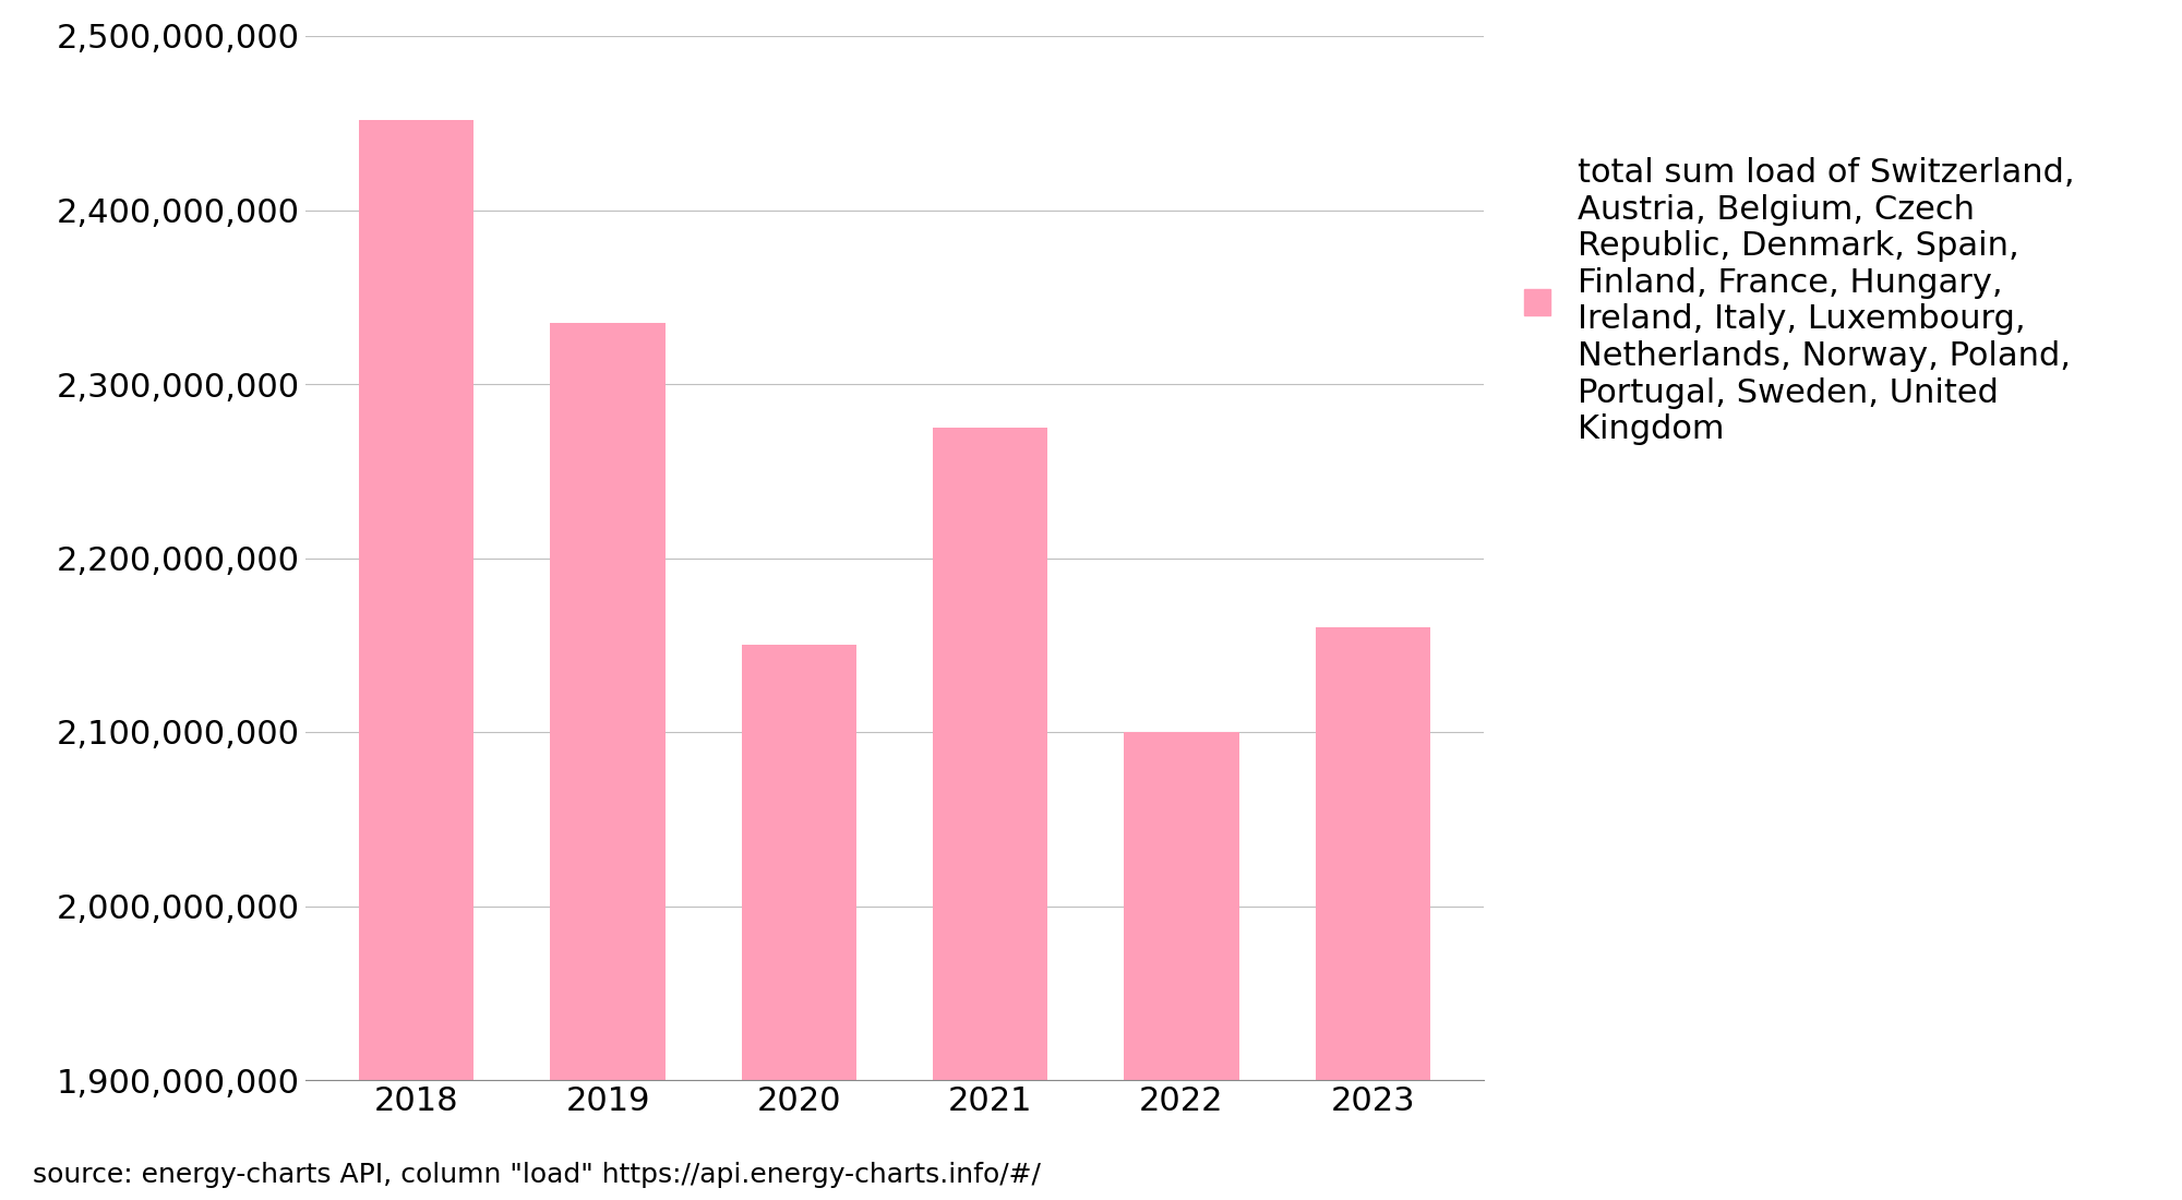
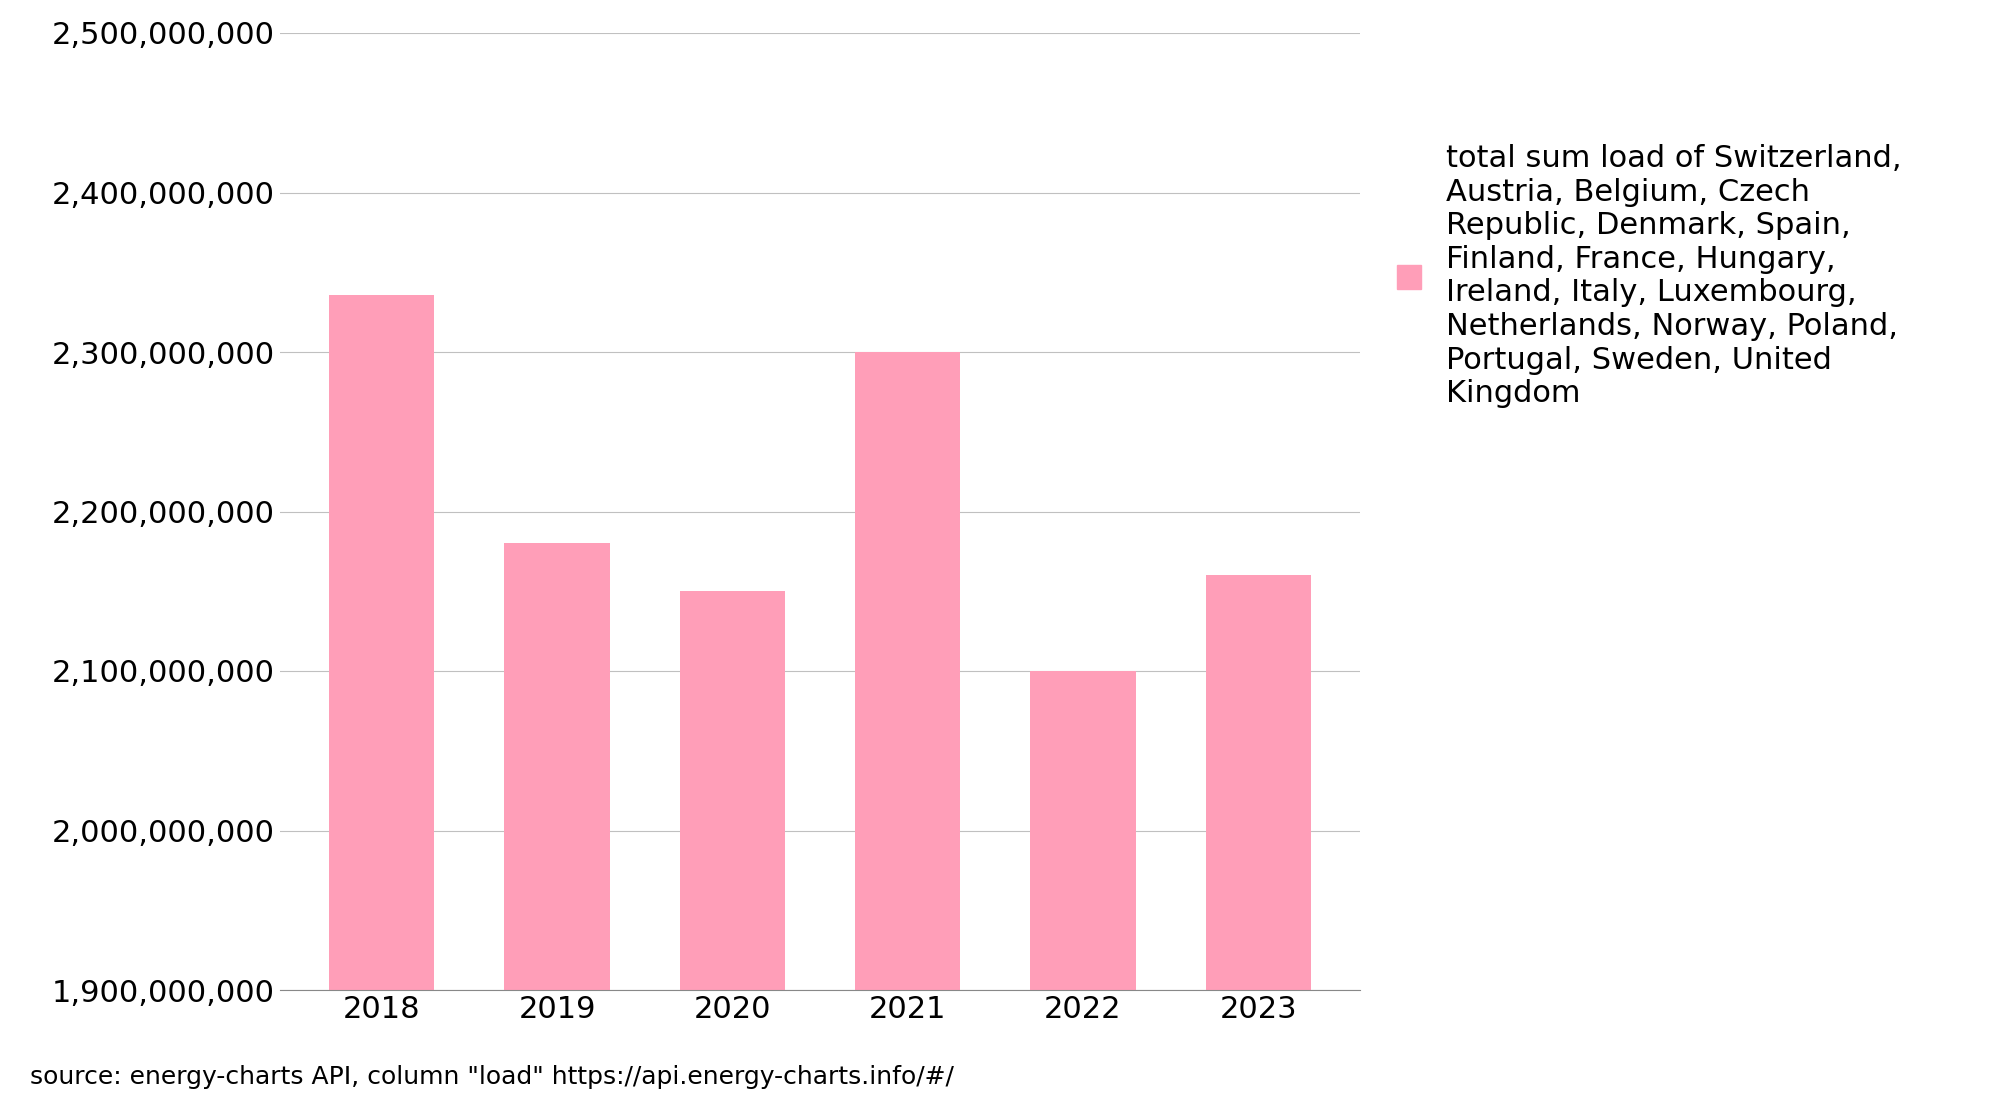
2018: 2,452,000,000 -> 2,336,000,000
2019: 2,335,000,000 -> 2,180,000,000
2021: 2,275,000,000 -> 2,300,000,000
